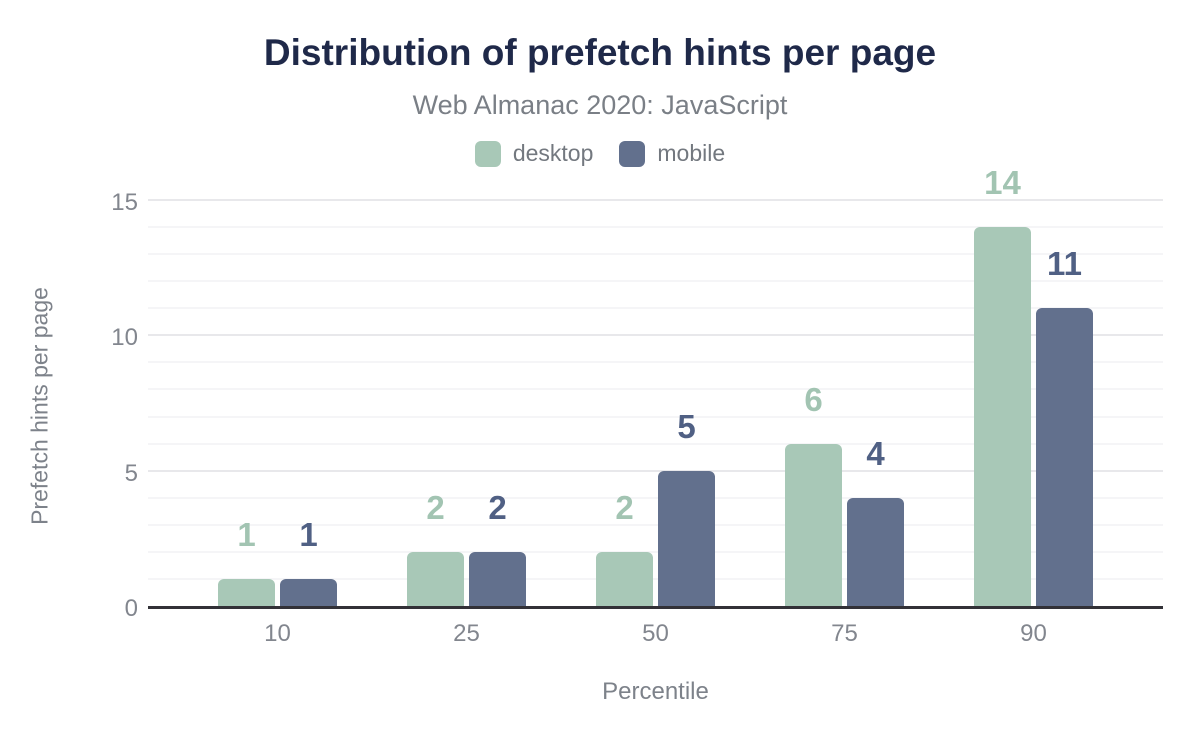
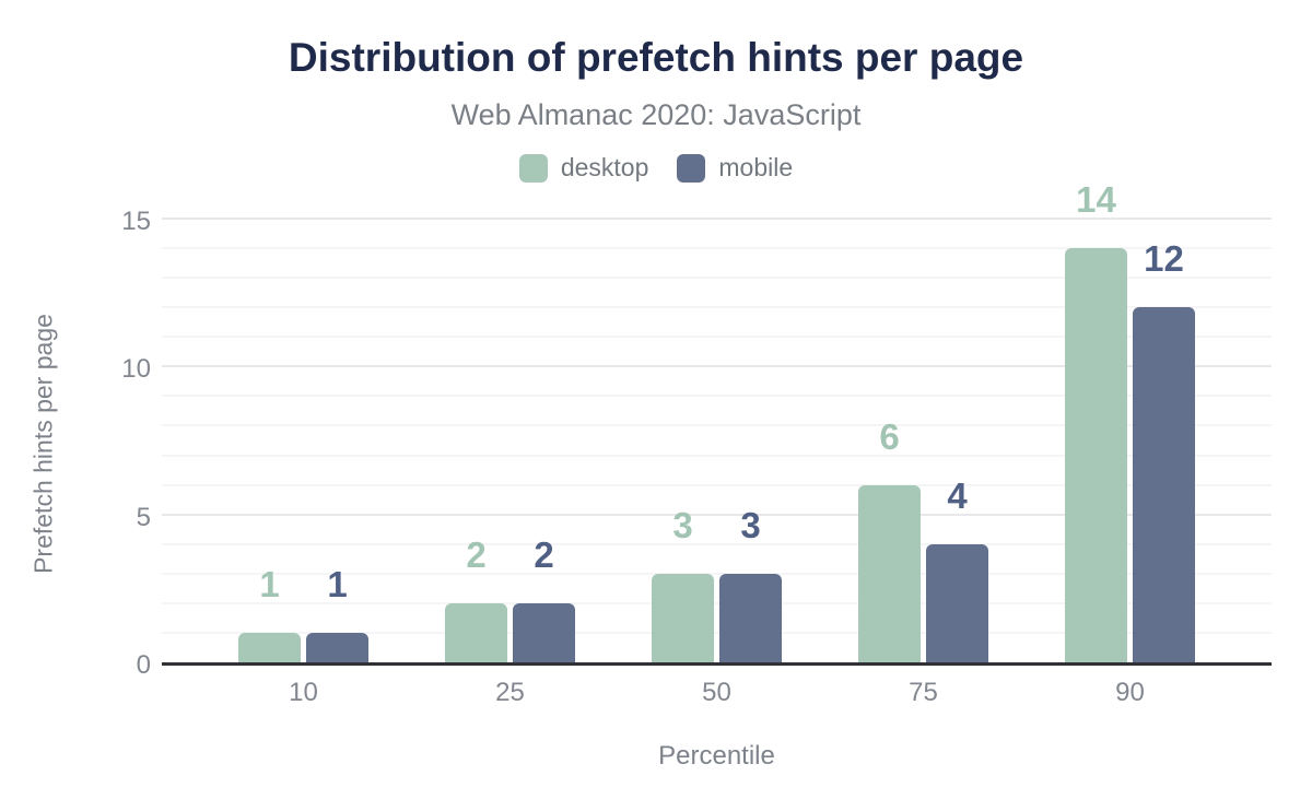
desktop/50: 2 -> 3
mobile/50: 5 -> 3
mobile/90: 11 -> 12
